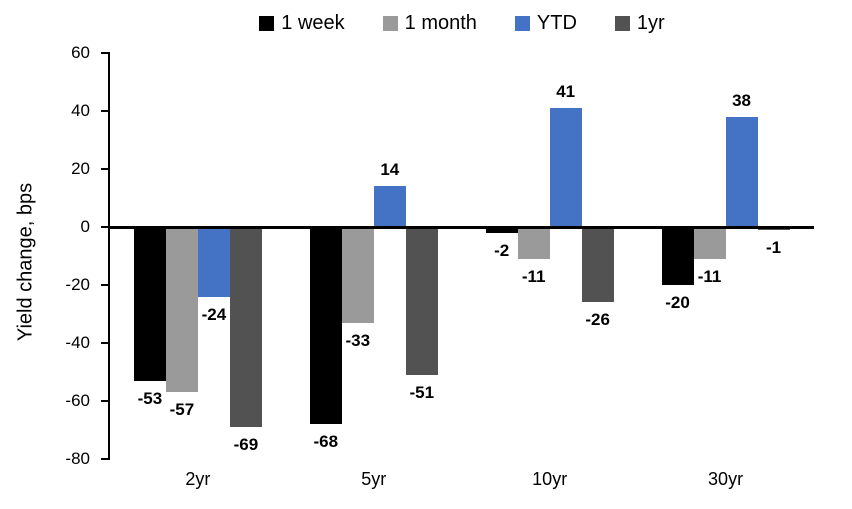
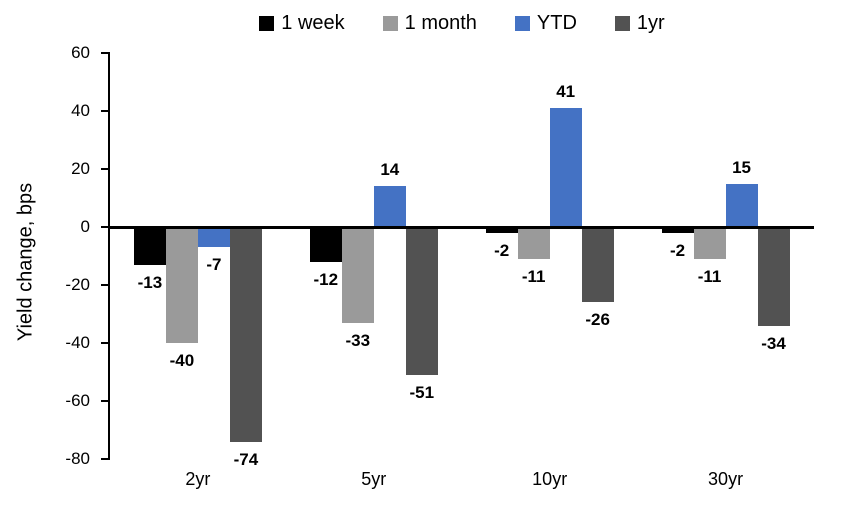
1 week/2yr: -53 -> -13
1 month/2yr: -57 -> -40
YTD/2yr: -24 -> -7
1yr/2yr: -69 -> -74
1 week/5yr: -68 -> -12
1 week/30yr: -20 -> -2
YTD/30yr: 38 -> 15
1yr/30yr: -1 -> -34
